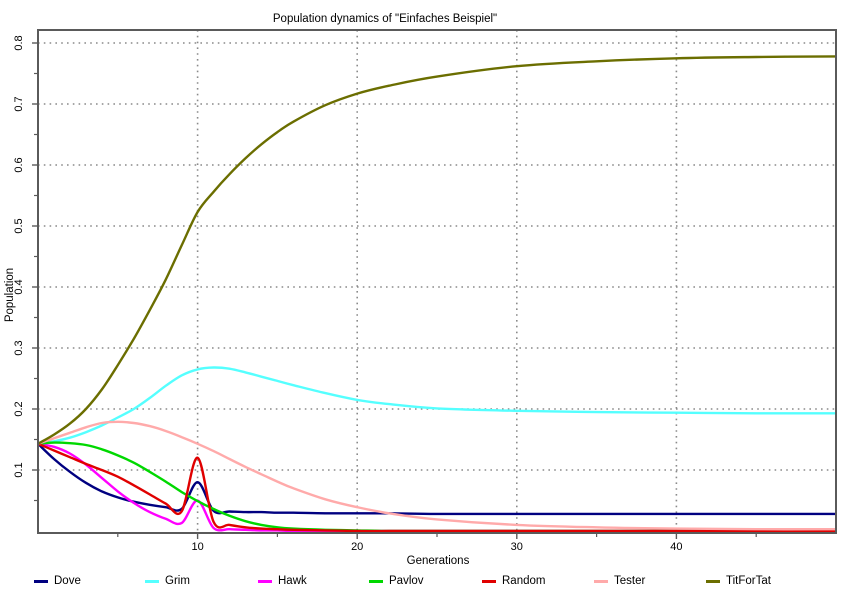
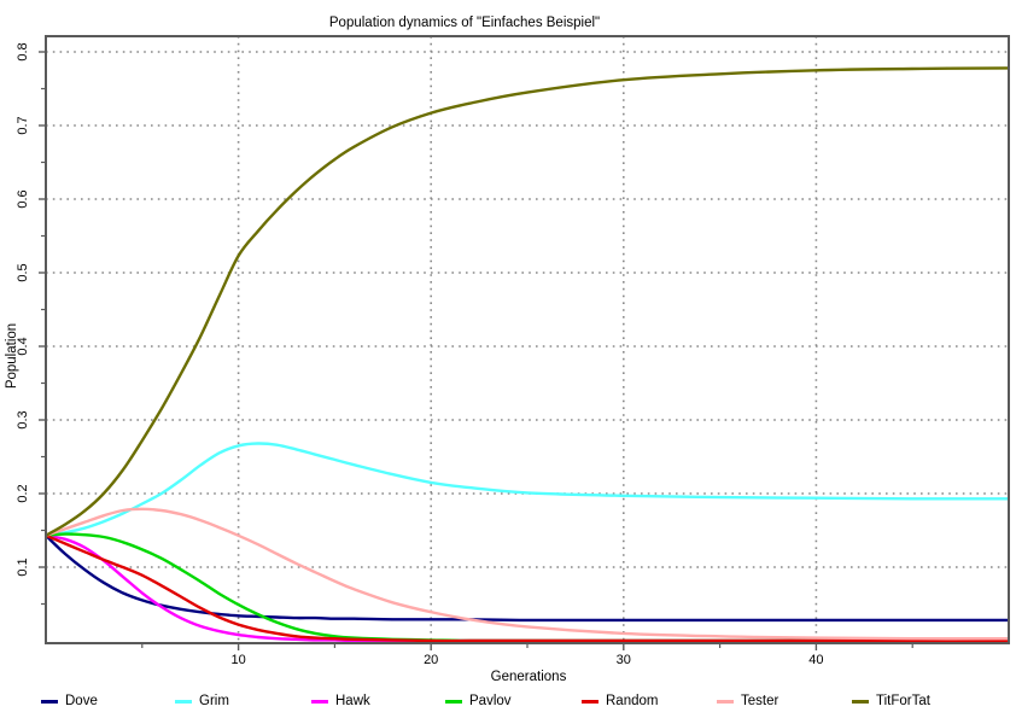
Dove/10: 0.08 -> 0.03
Hawk/10: 0.05 -> 0.01
Random/10: 0.12 -> 0.02
